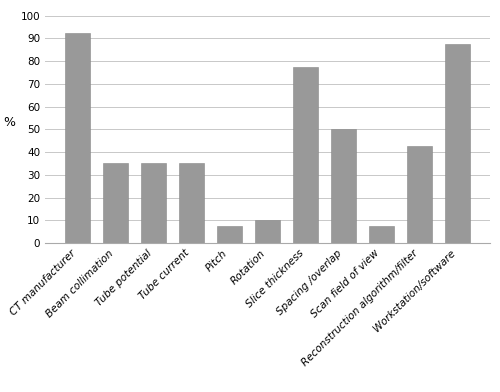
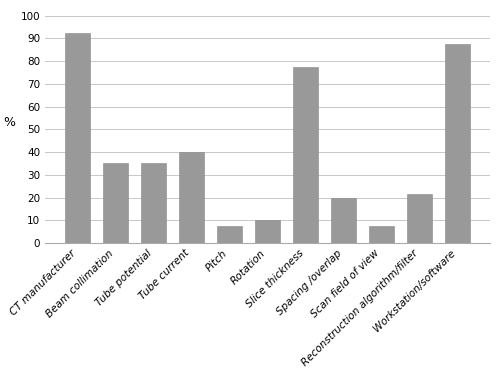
Tube current: 35.0 -> 40.0
Spacing /overlap: 50.0 -> 20.0
Reconstruction algorithm/filter: 42.5 -> 21.5
